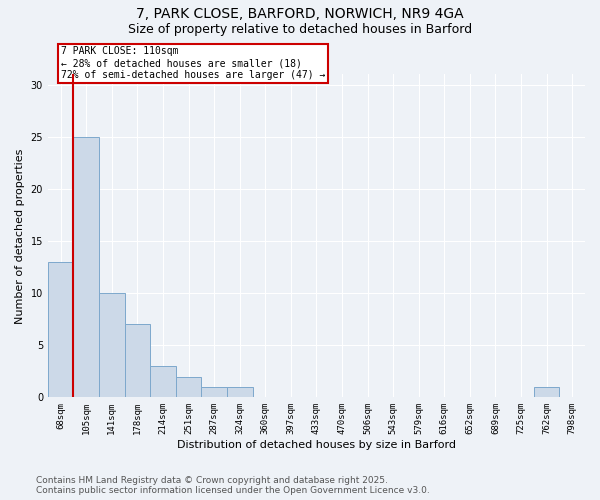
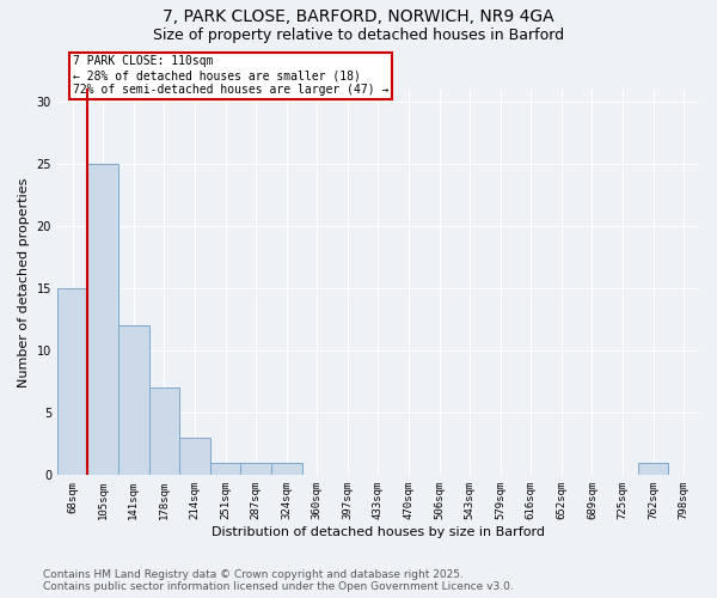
68sqm: 13 -> 15
141sqm: 10 -> 12
251sqm: 2 -> 1
